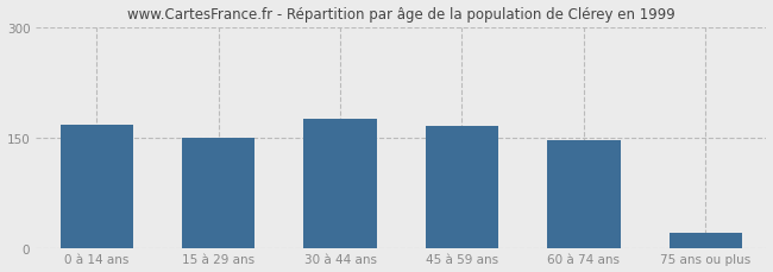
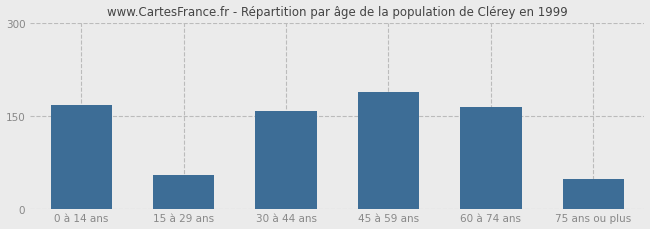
15 à 29 ans: 150 -> 54
30 à 44 ans: 176 -> 158
45 à 59 ans: 165 -> 188
60 à 74 ans: 146 -> 164
75 ans ou plus: 20 -> 48
